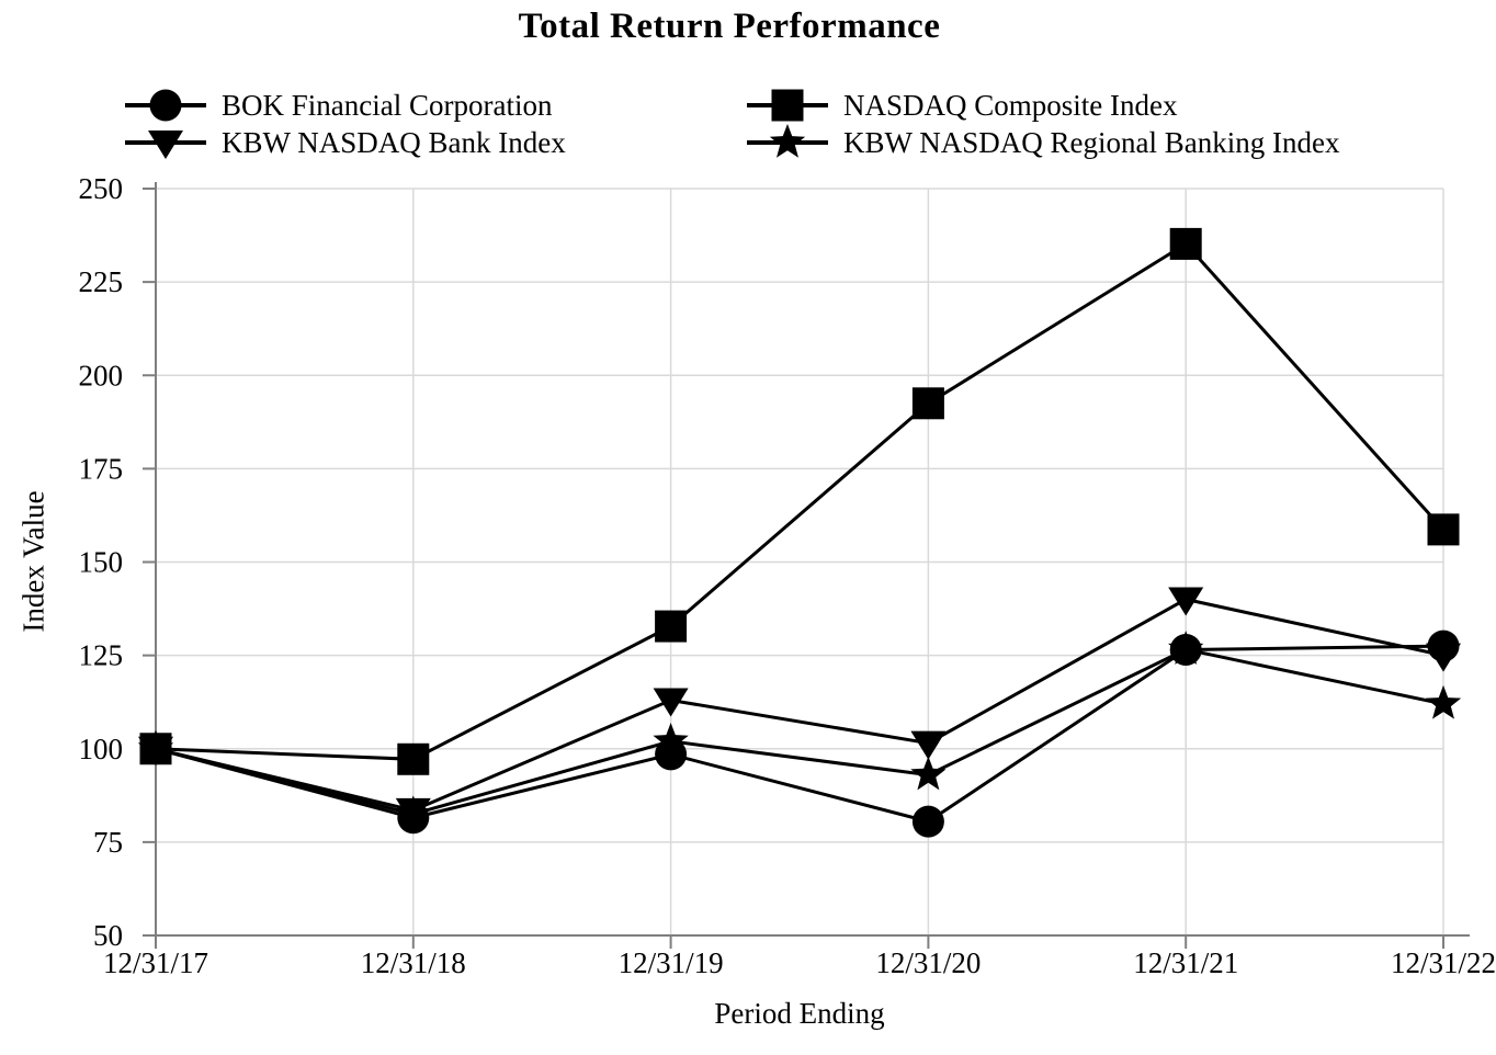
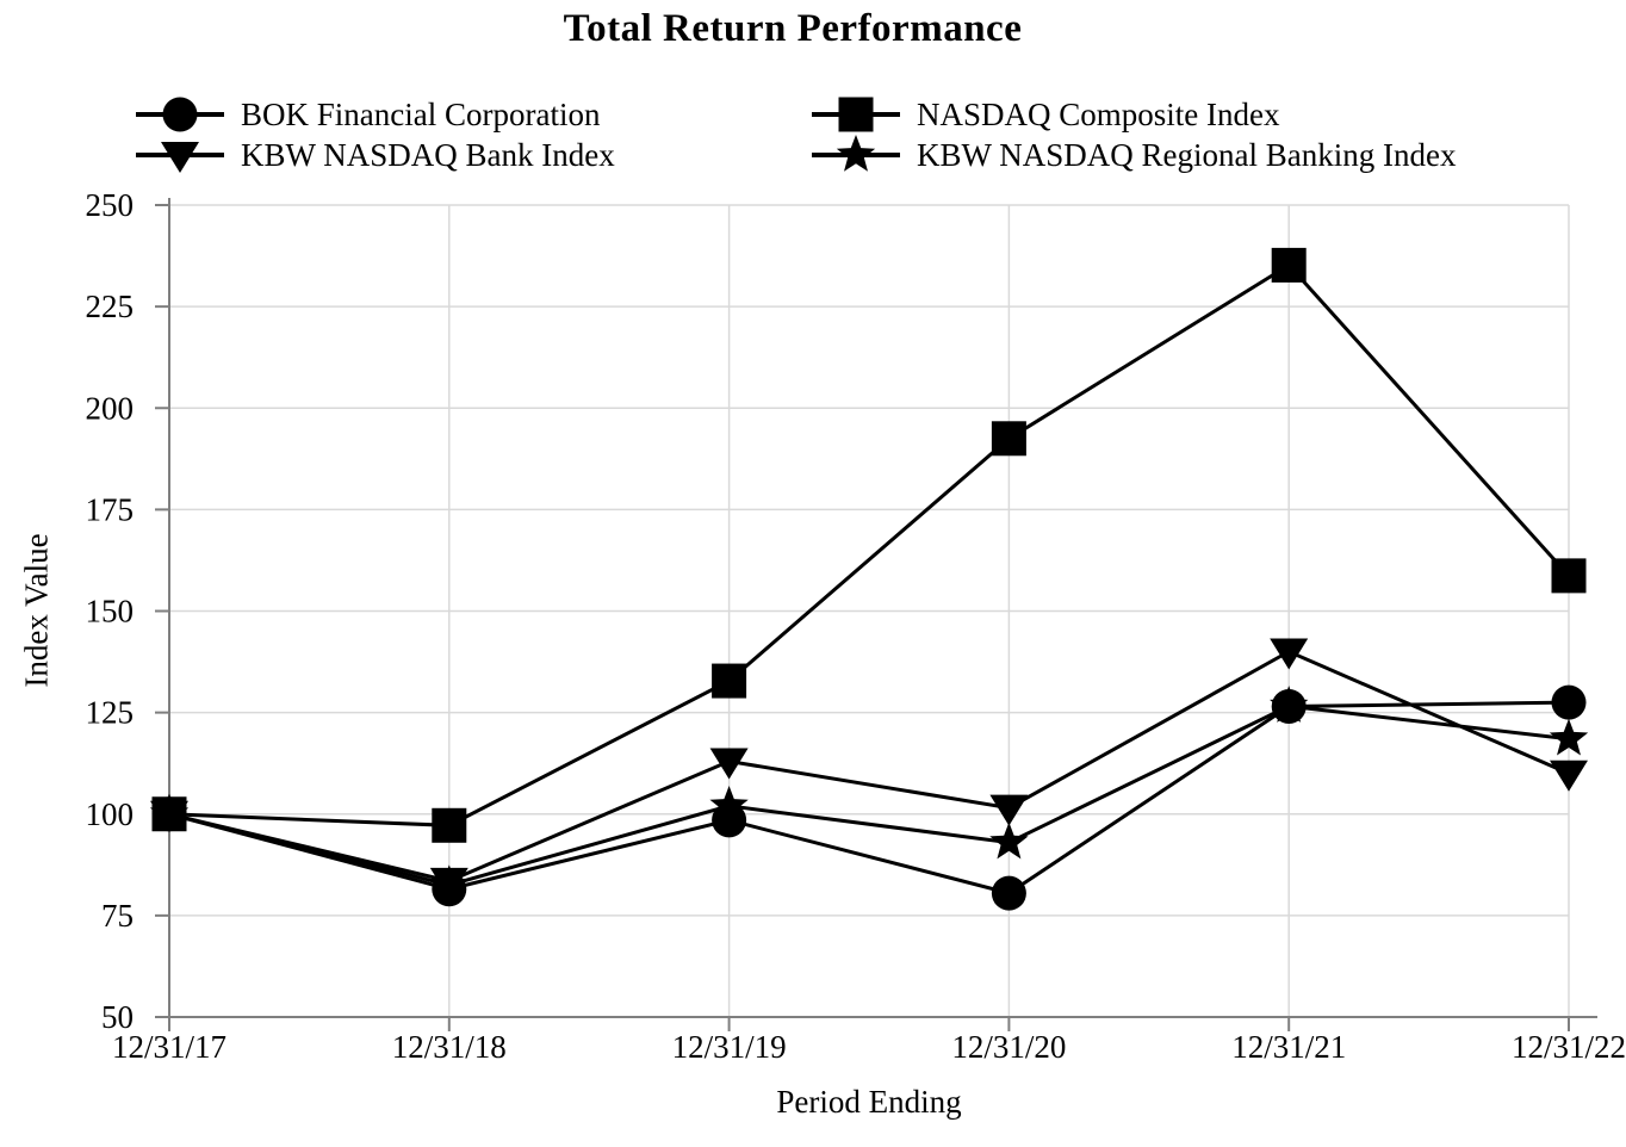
KBW NASDAQ Bank Index/12/31/22: 125 -> 110
KBW NASDAQ Regional Banking Index/12/31/22: 112 -> 118
